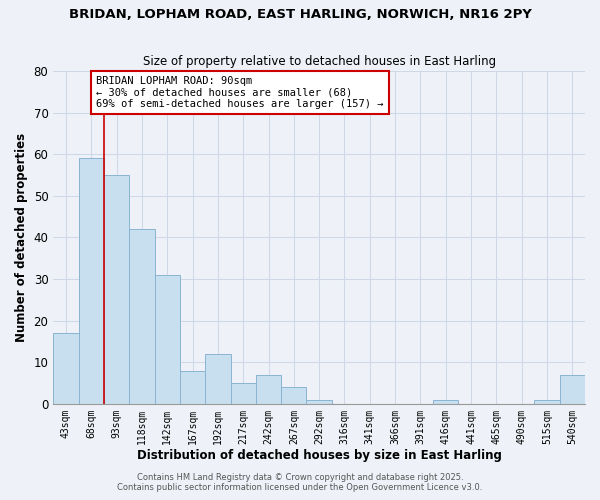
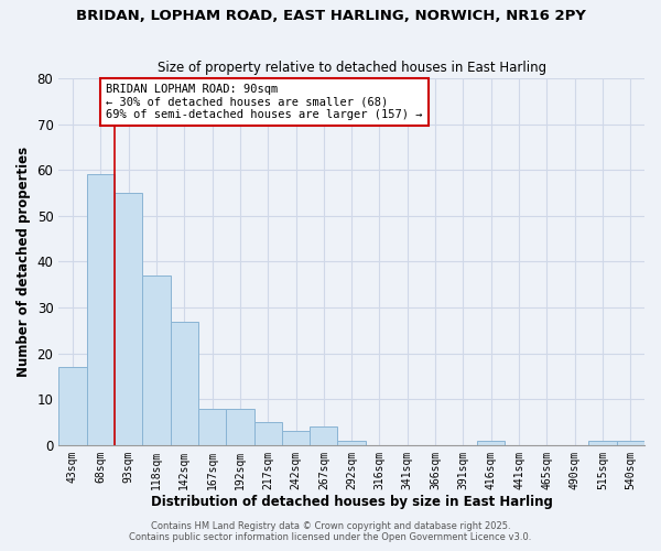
118sqm: 42 -> 37
142sqm: 31 -> 27
192sqm: 12 -> 8
242sqm: 7 -> 3
540sqm: 7 -> 1
